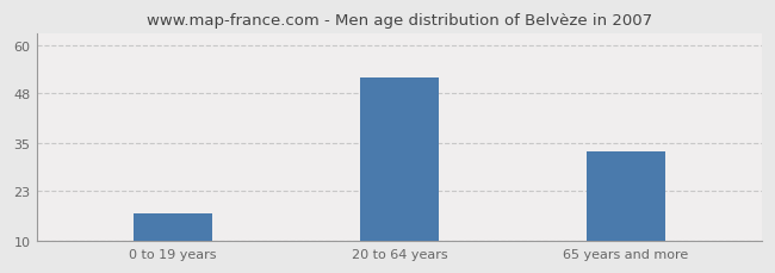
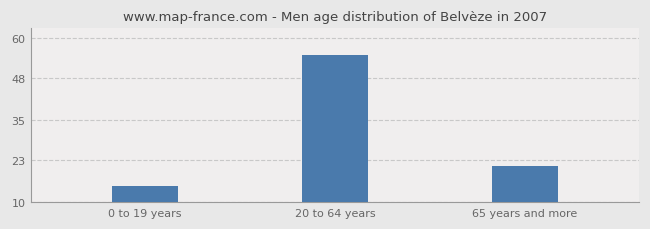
0 to 19 years: 17 -> 15
20 to 64 years: 52 -> 55
65 years and more: 33 -> 21
